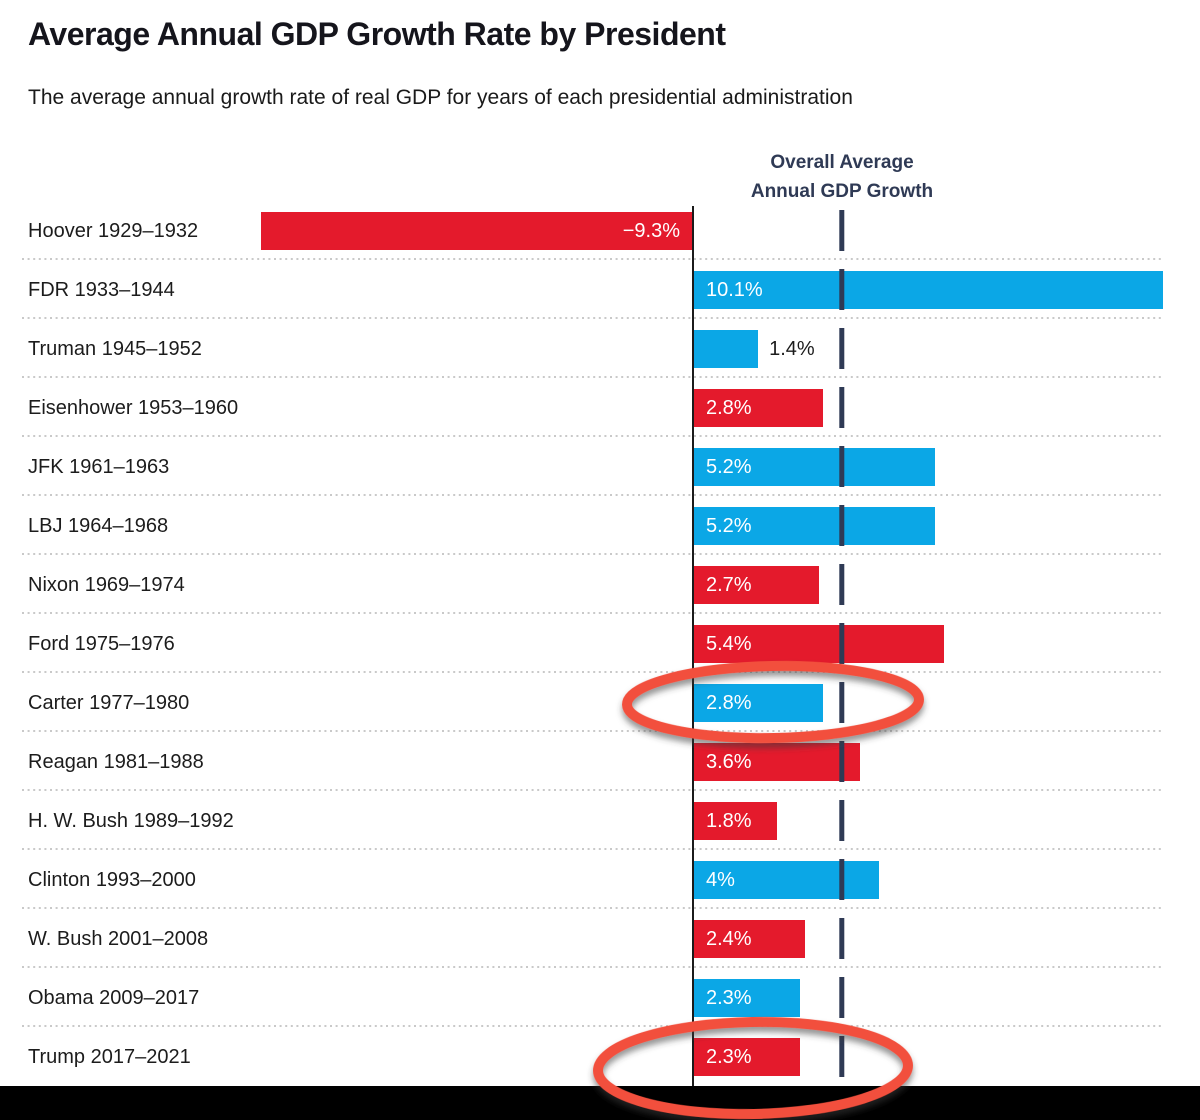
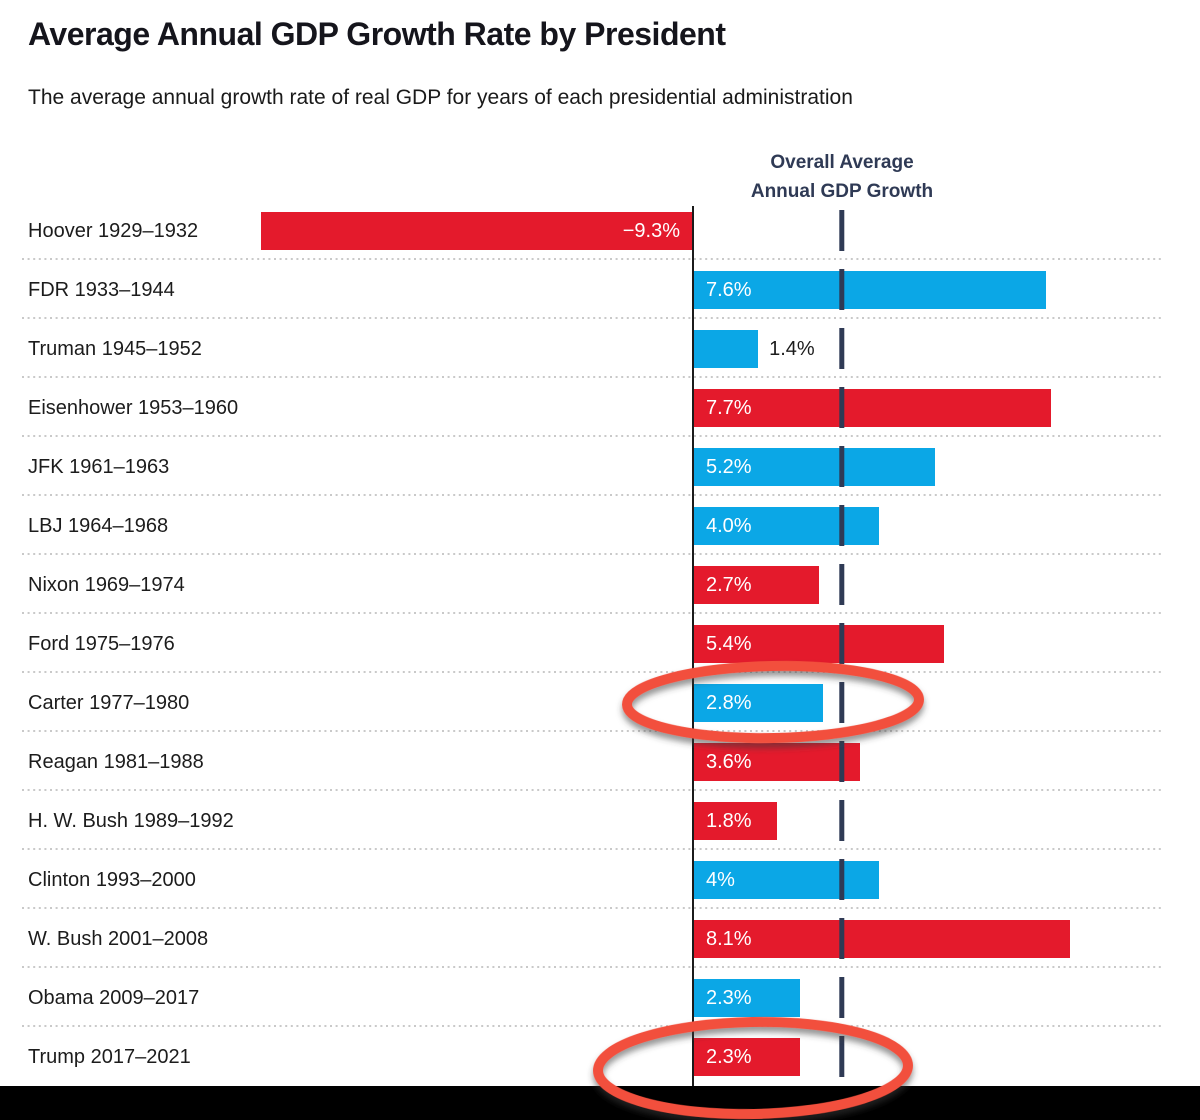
FDR 1933–1944: 10.1% -> 7.6%
Eisenhower 1953–1960: 2.8% -> 7.7%
LBJ 1964–1968: 5.2% -> 4.0%
W. Bush 2001–2008: 2.4% -> 8.1%
